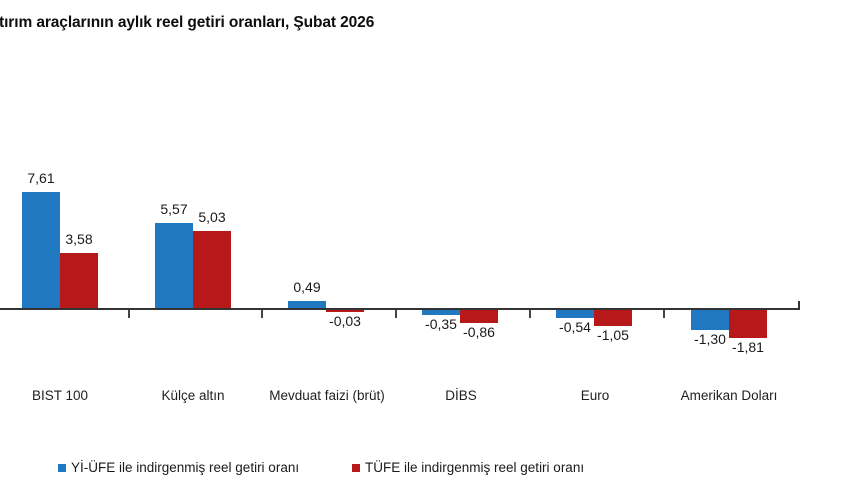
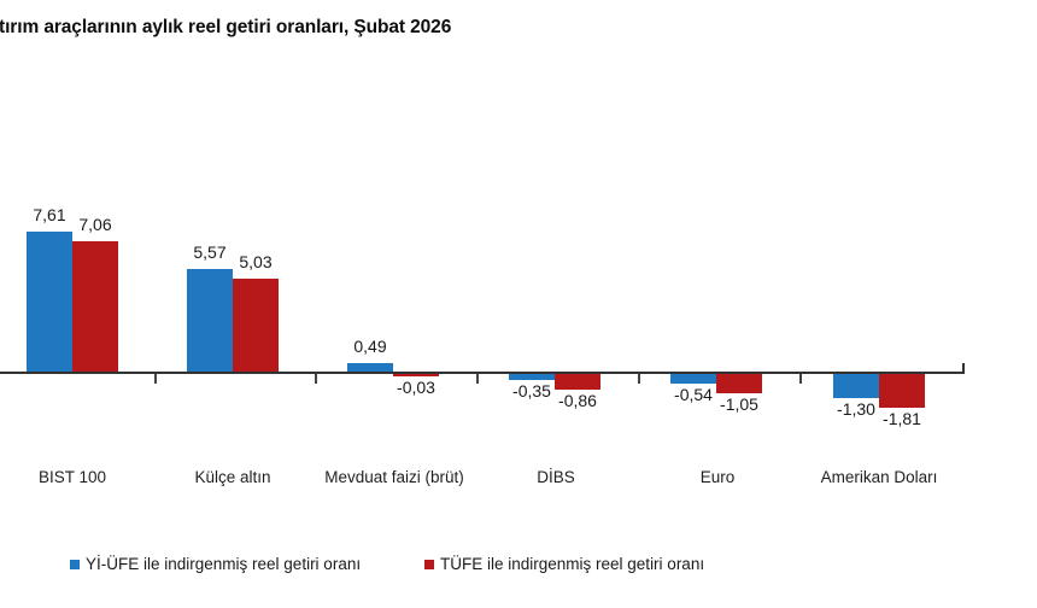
TÜFE ile indirgenmiş reel getiri oranı/BIST 100: 3,58 -> 7,06
